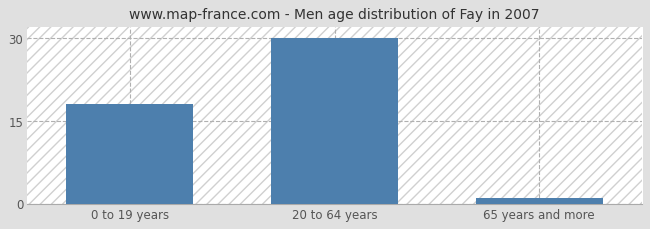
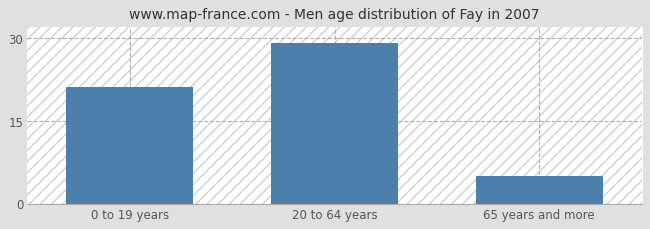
0 to 19 years: 18 -> 21
20 to 64 years: 30 -> 29
65 years and more: 1 -> 5
